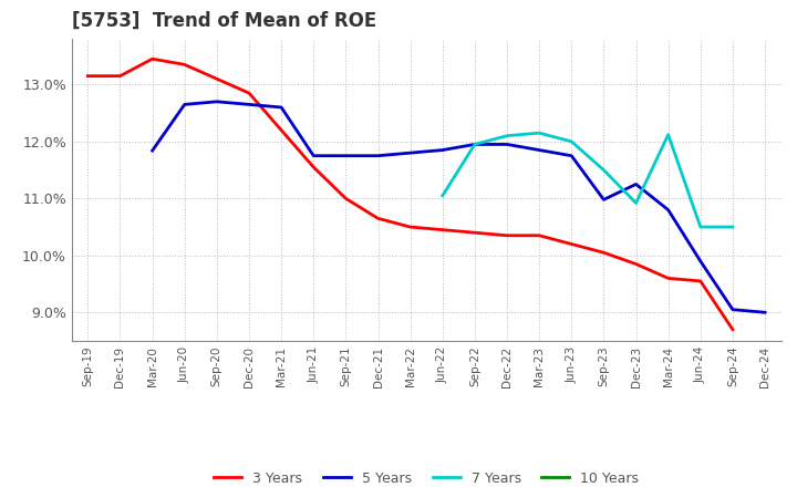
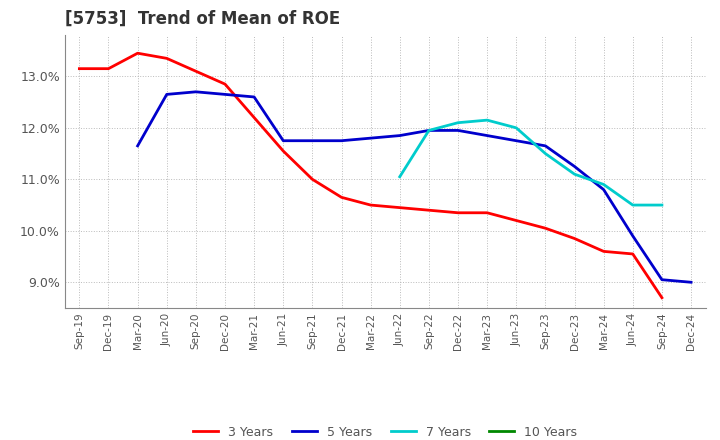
5 Years/Mar-20: 11.84% -> 11.65%
5 Years/Sep-23: 10.98% -> 11.65%
7 Years/Dec-23: 10.92% -> 11.10%
7 Years/Mar-24: 12.12% -> 10.90%
